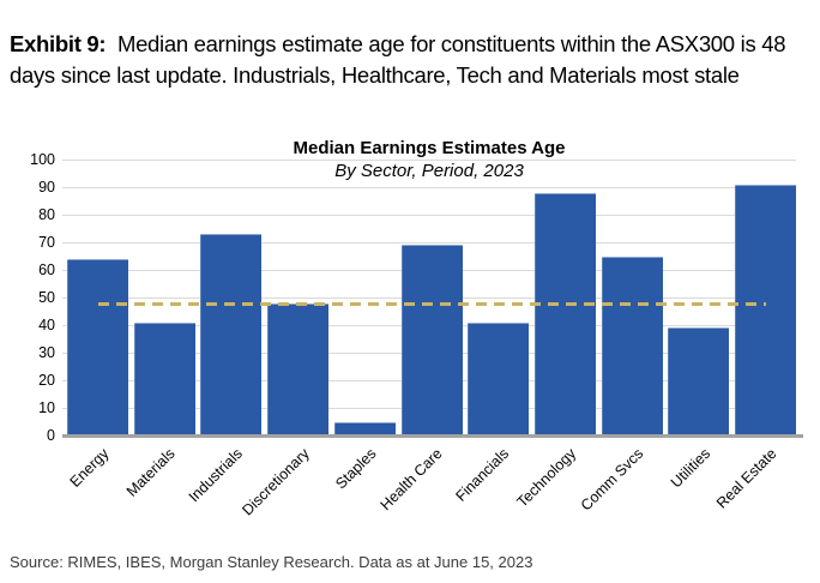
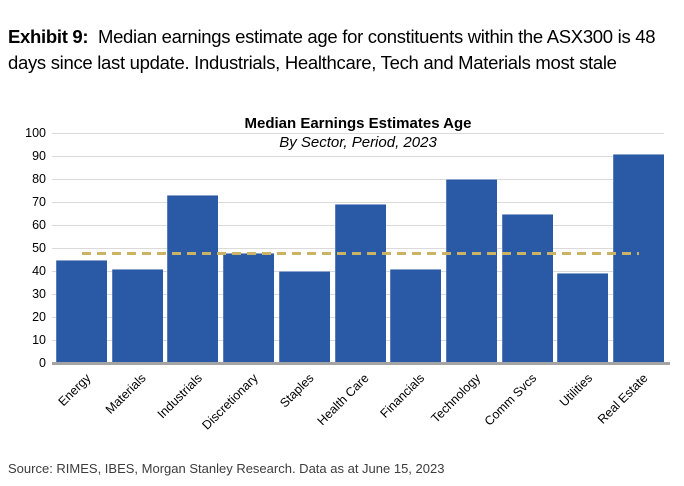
Energy: 64 -> 45
Staples: 5 -> 40
Technology: 88 -> 80
